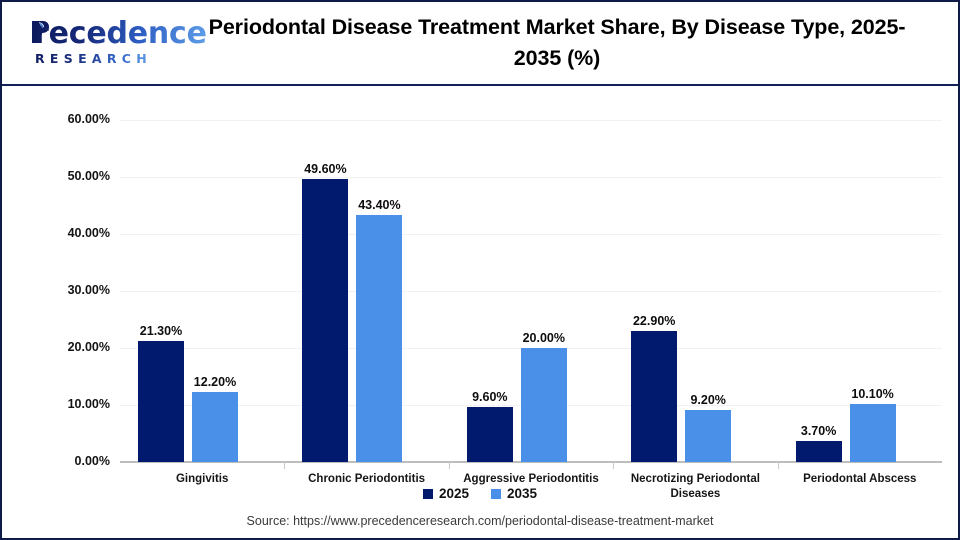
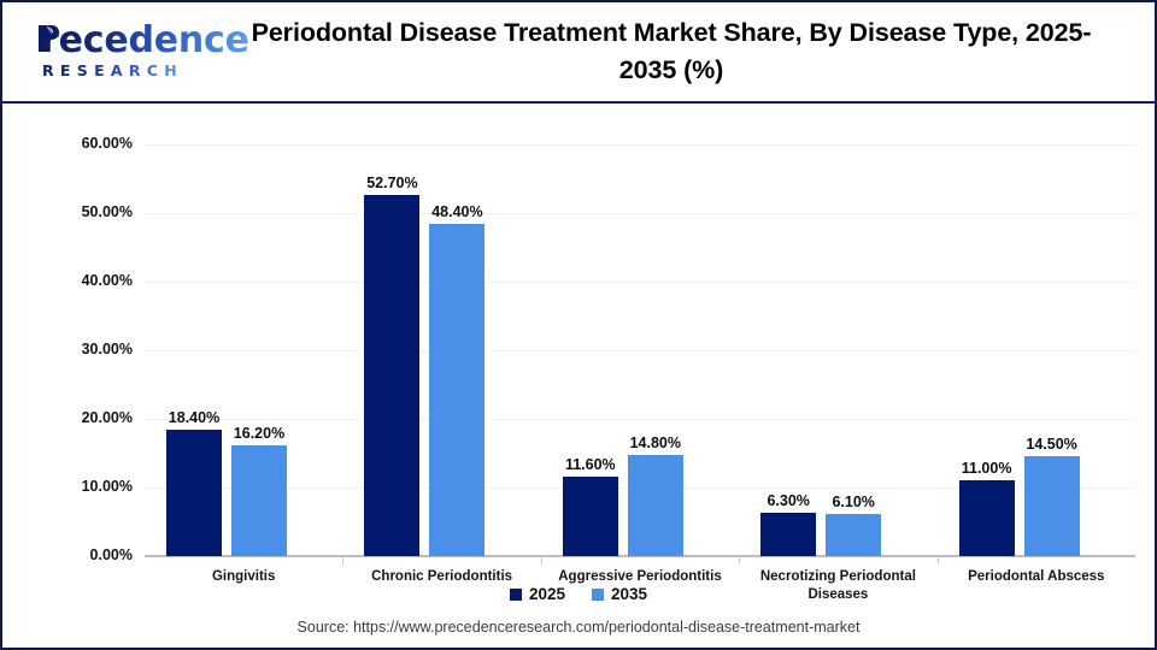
2025/Gingivitis: 21.30% -> 18.40%
2035/Gingivitis: 12.20% -> 16.20%
2025/Chronic Periodontitis: 49.60% -> 52.70%
2035/Chronic Periodontitis: 43.40% -> 48.40%
2025/Aggressive Periodontitis: 9.60% -> 11.60%
2035/Aggressive Periodontitis: 20.00% -> 14.80%
2025/Necrotizing Periodontal Diseases: 22.90% -> 6.30%
2035/Necrotizing Periodontal Diseases: 9.20% -> 6.10%
2025/Periodontal Abscess: 3.70% -> 11.00%
2035/Periodontal Abscess: 10.10% -> 14.50%
